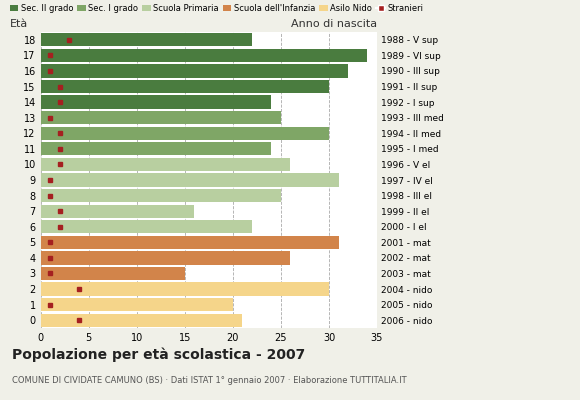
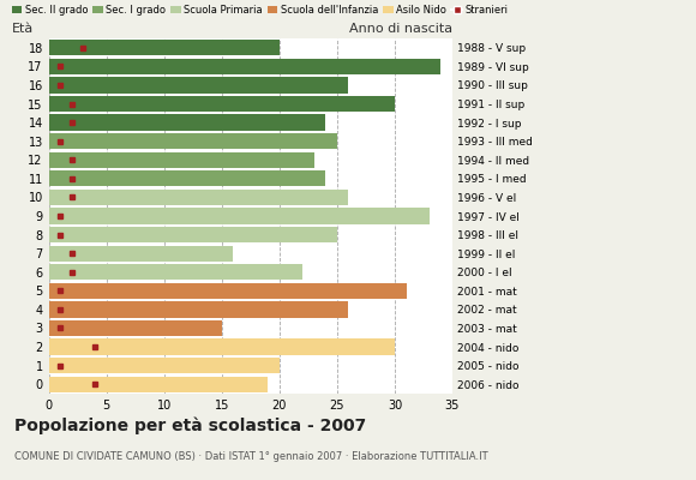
18: 22 -> 20
16: 32 -> 26
12: 30 -> 23
9: 31 -> 33
0: 21 -> 19
